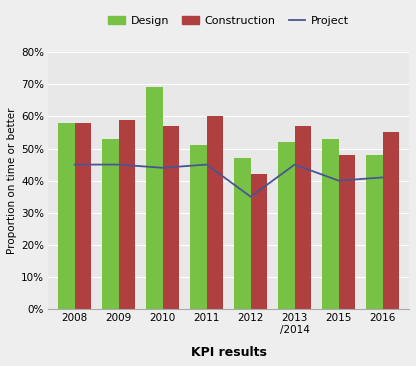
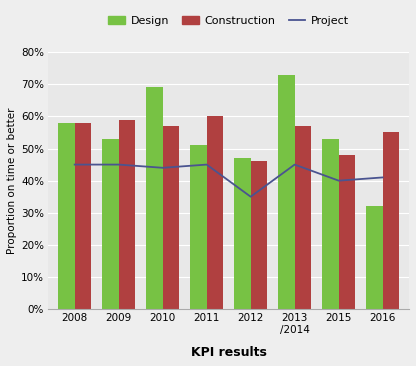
Construction/2012: 42% -> 46%
Design/2013 /2014: 52% -> 73%
Design/2016: 48% -> 32%
